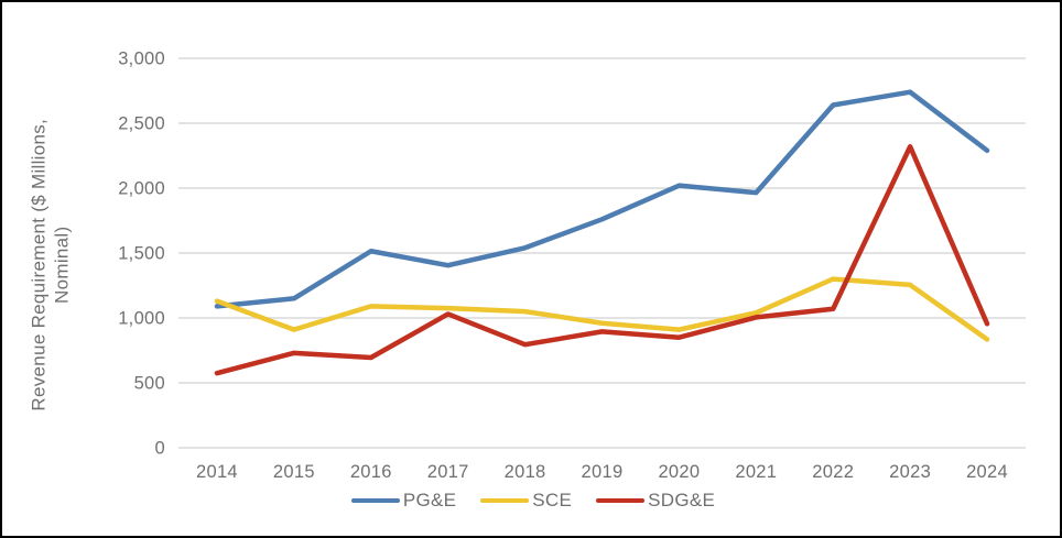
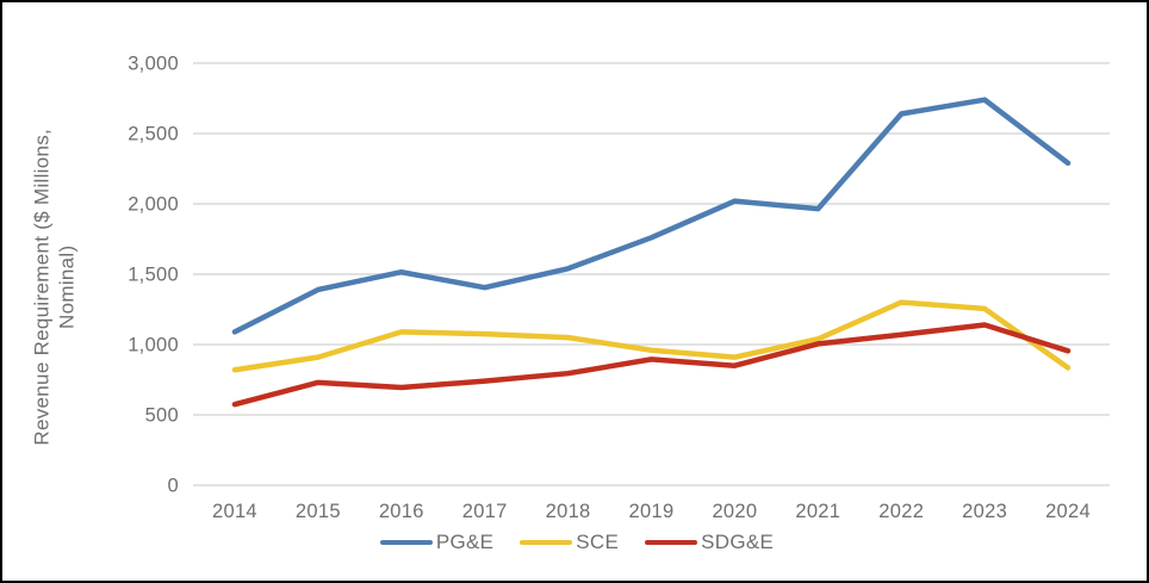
SCE/2014: 1130 -> 820
PG&E/2015: 1150 -> 1390
SDG&E/2017: 1030 -> 740
SDG&E/2023: 2320 -> 1140
